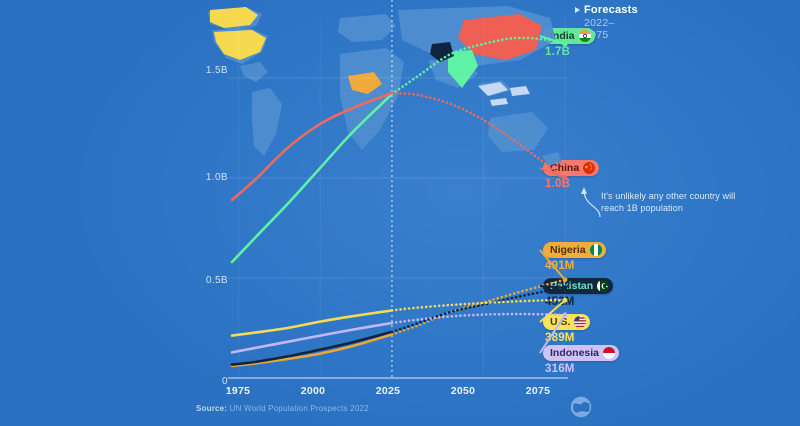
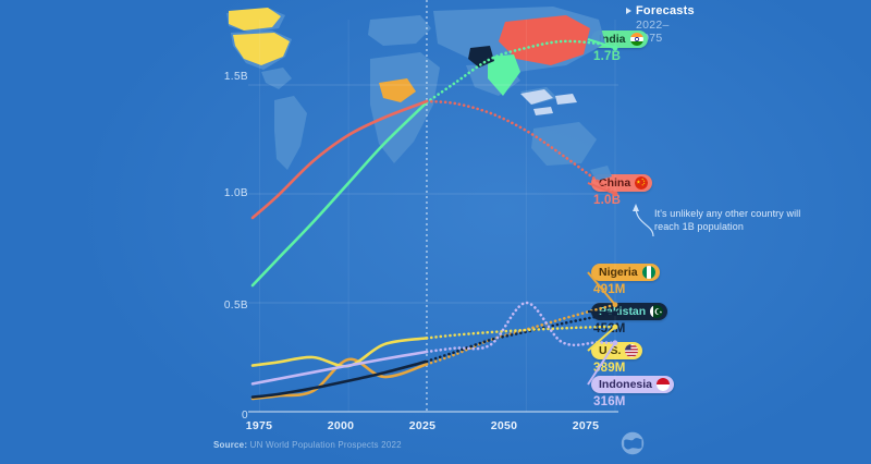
Nigeria/2000: 0.12B -> 0.24B
U.S./2000: 0.28B -> 0.21B
Indonesia/2050: 0.32B -> 0.50B
